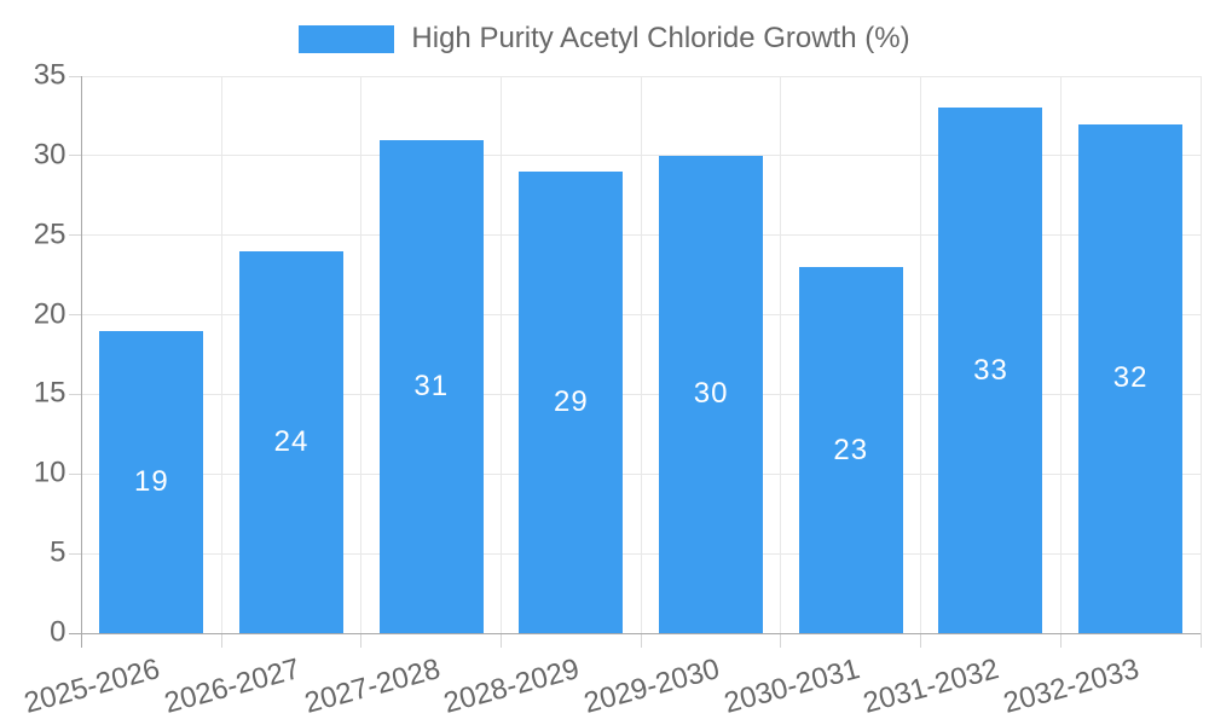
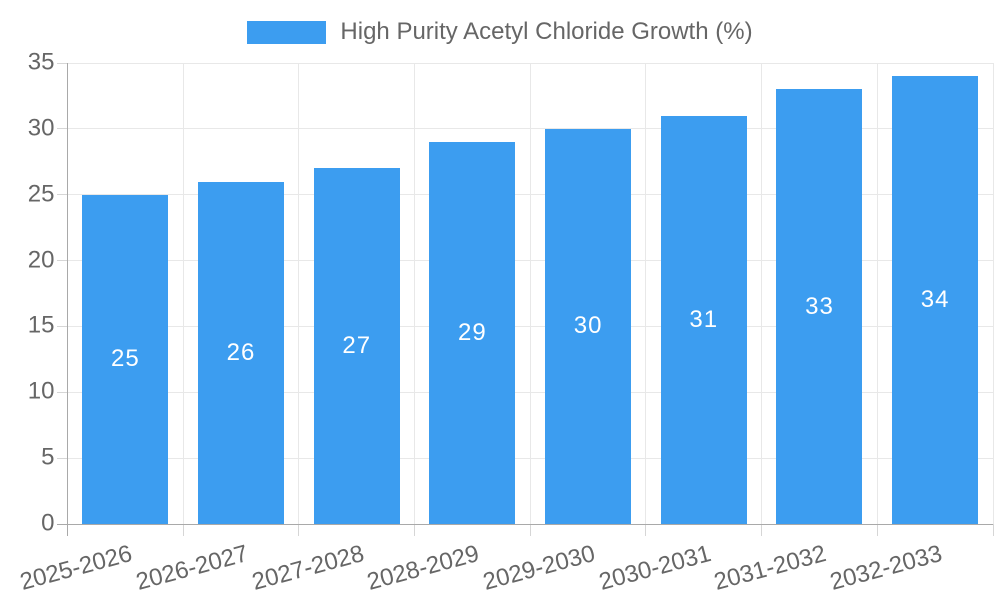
2025-2026: 19 -> 25
2026-2027: 24 -> 26
2027-2028: 31 -> 27
2030-2031: 23 -> 31
2032-2033: 32 -> 34
